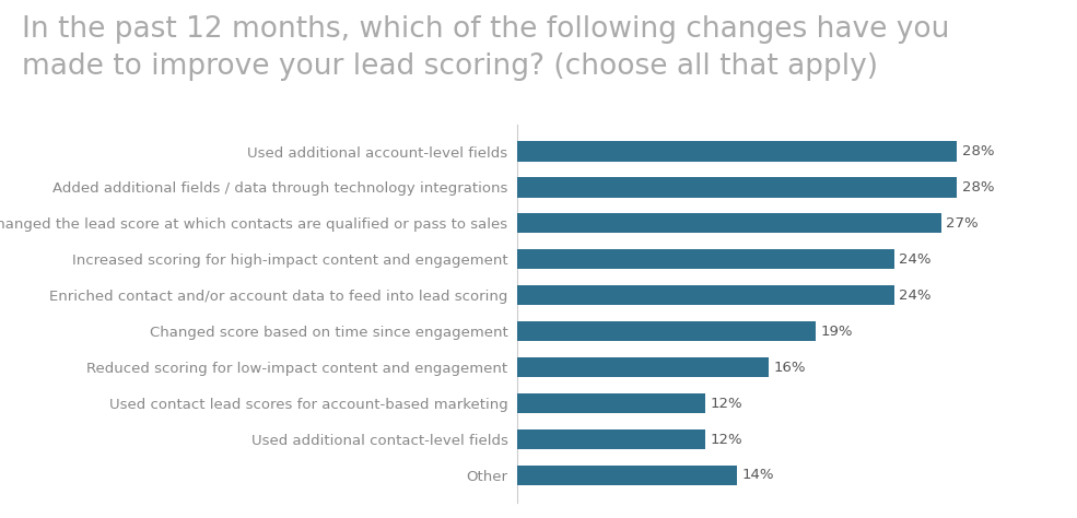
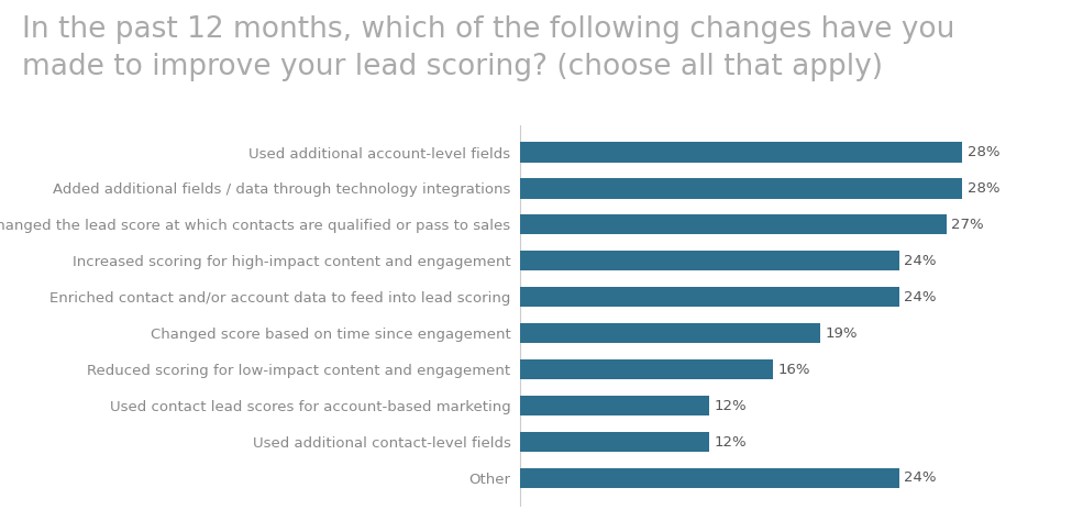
Other: 14% -> 24%
